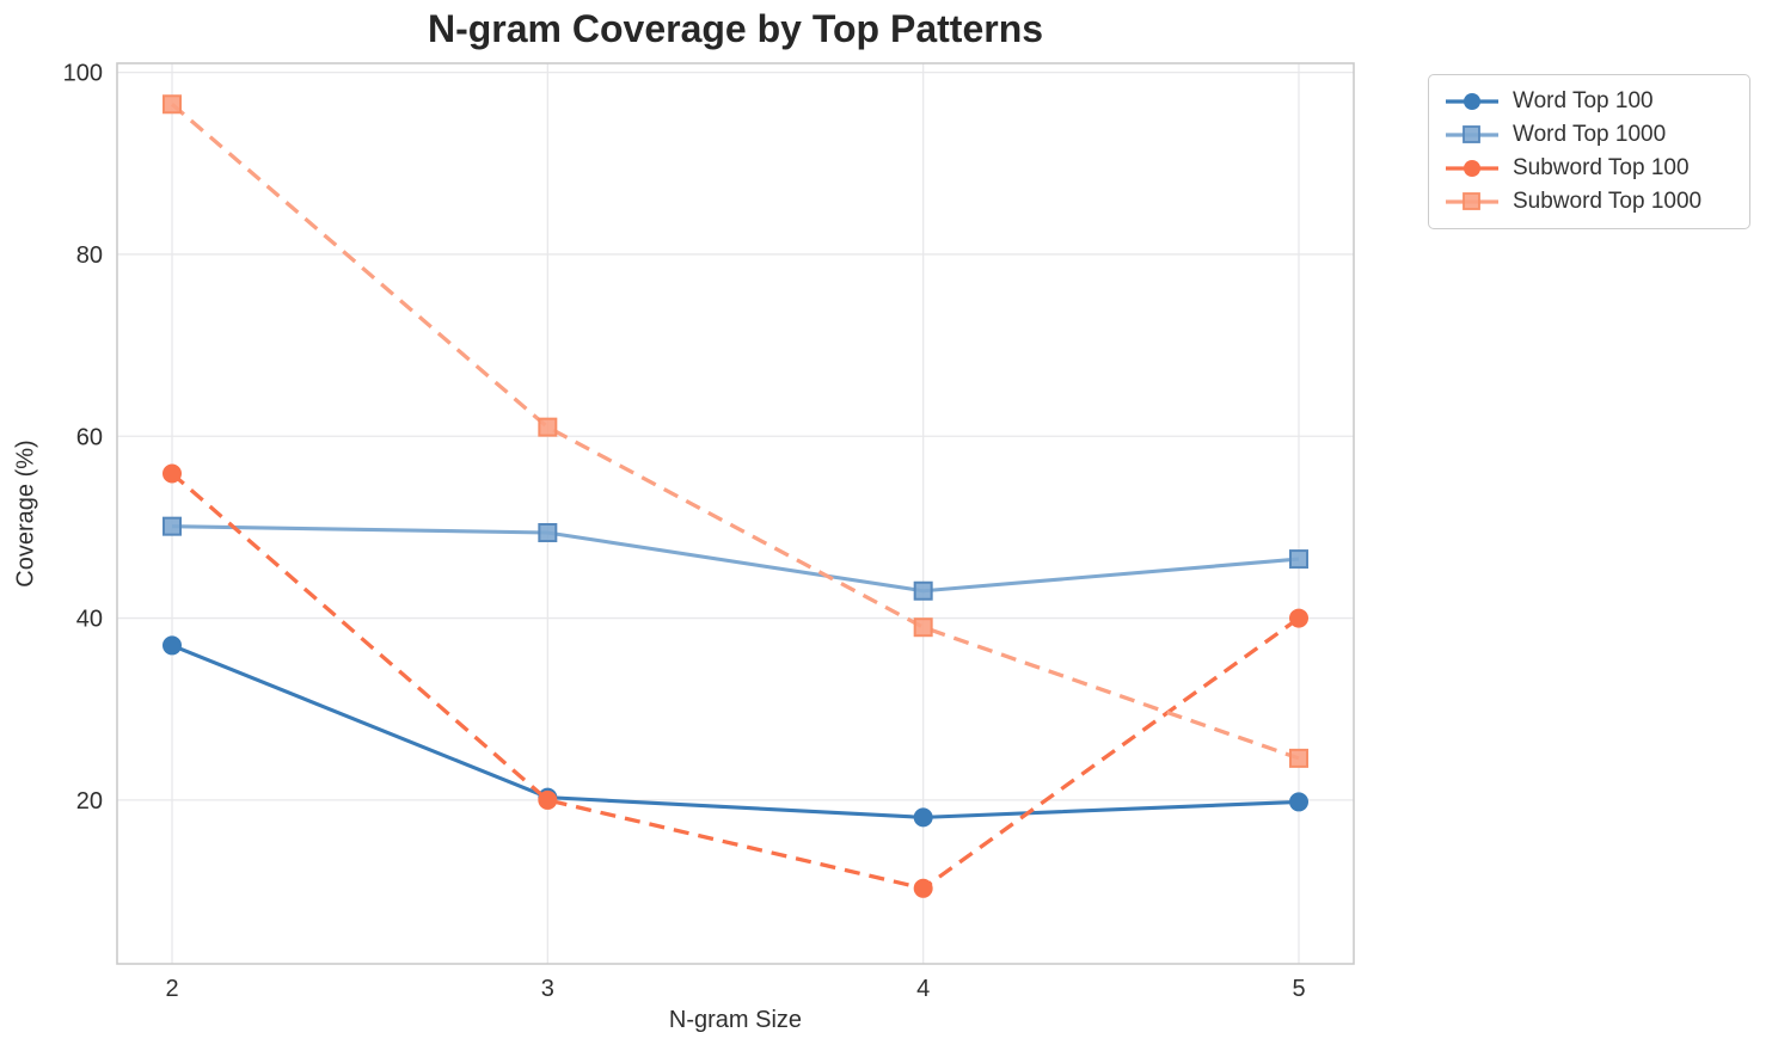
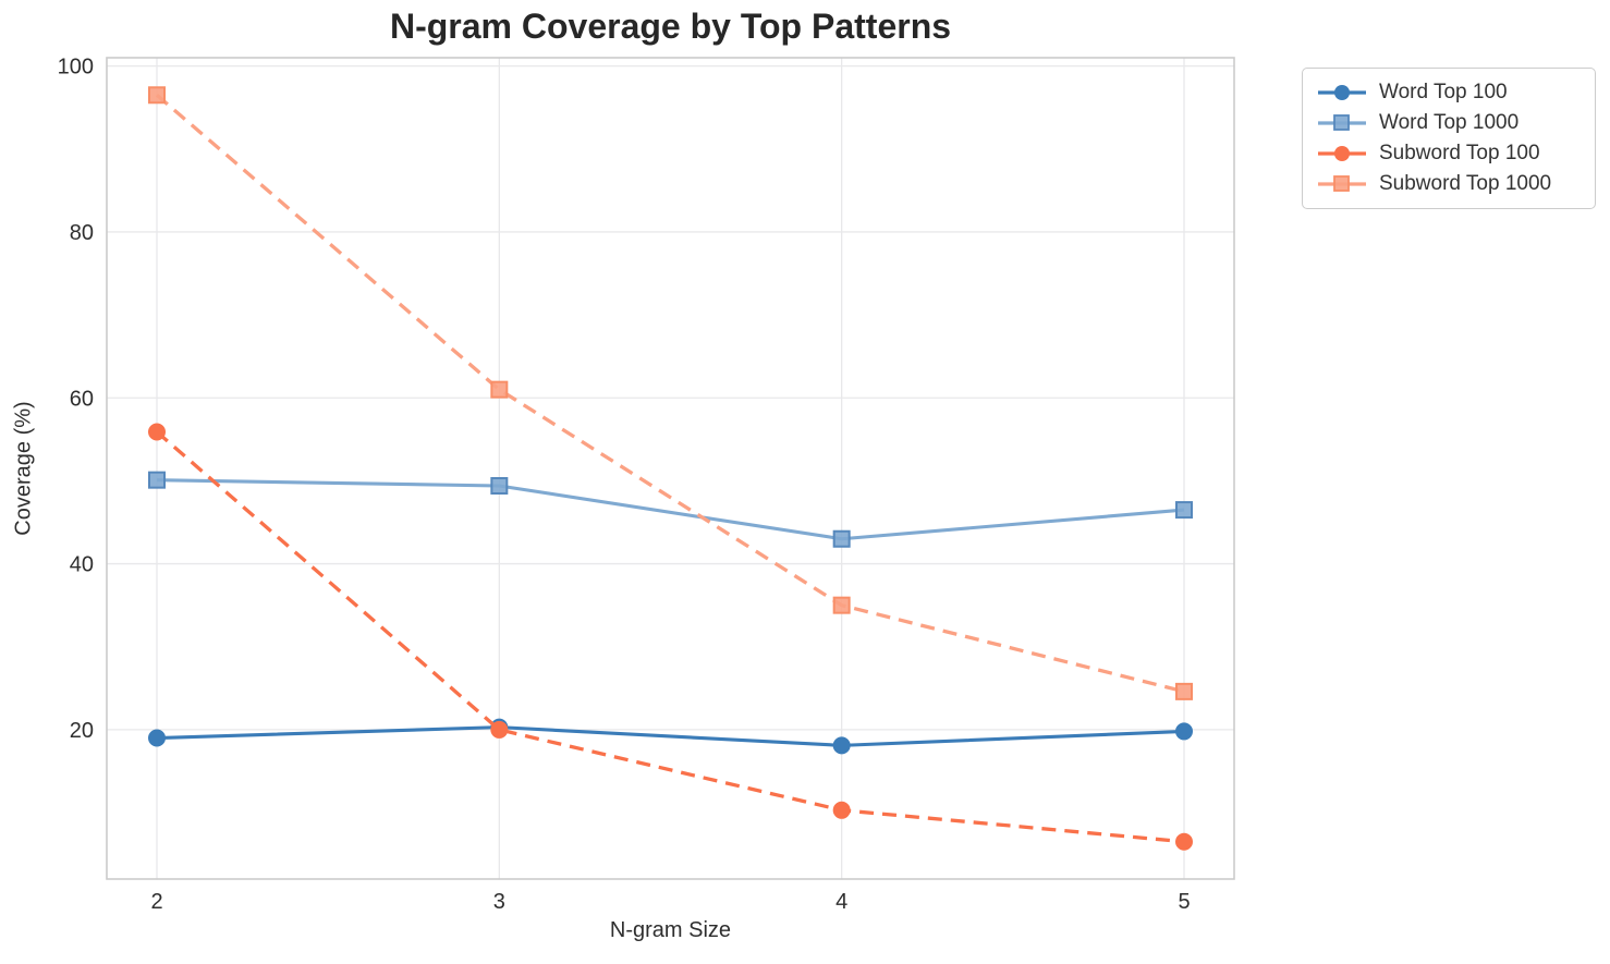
Word Top 100/2: 37 -> 19
Subword Top 1000/4: 39 -> 35
Subword Top 100/5: 40 -> 6
